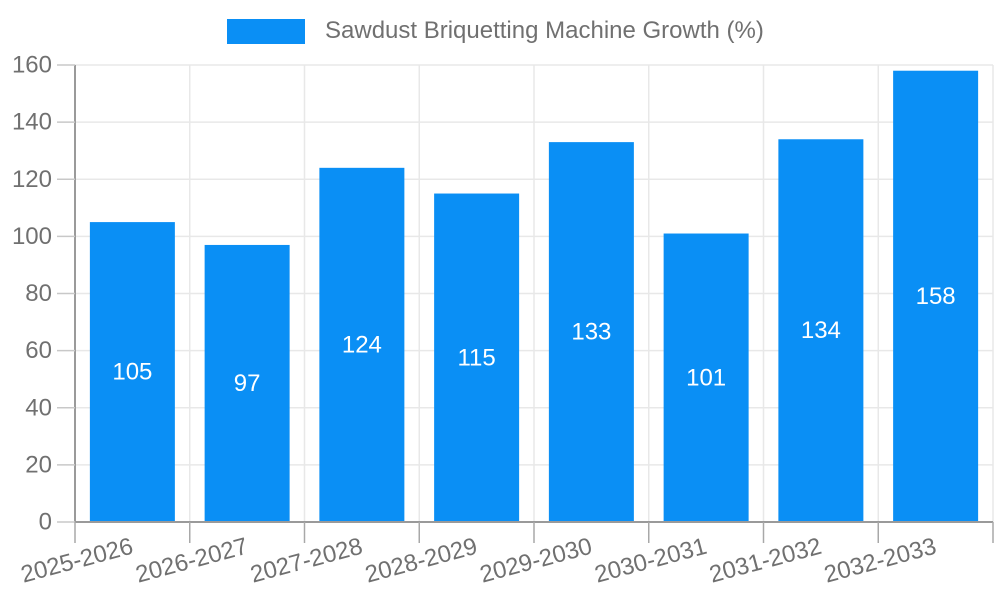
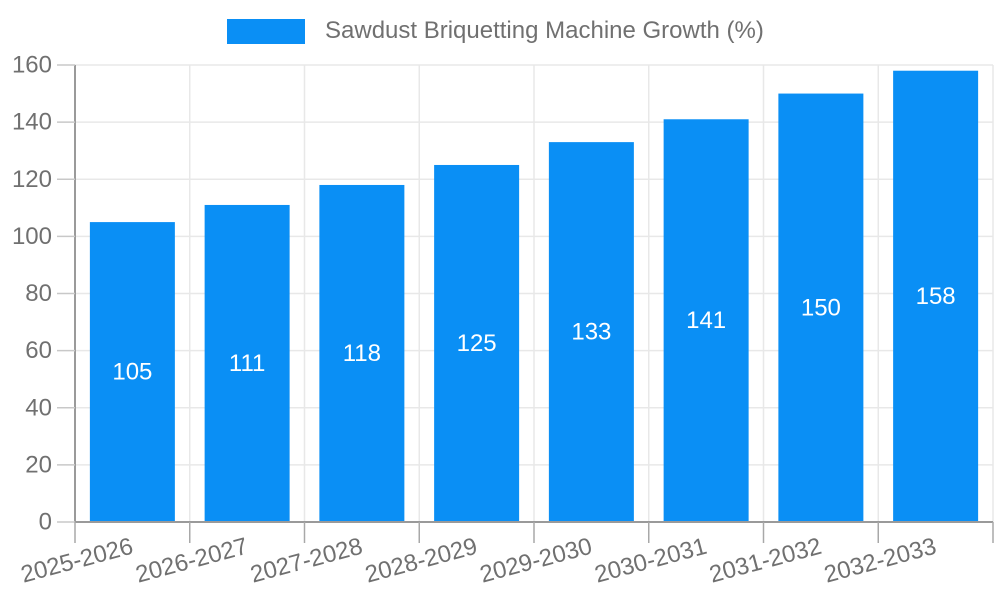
2026-2027: 97 -> 111
2027-2028: 124 -> 118
2028-2029: 115 -> 125
2030-2031: 101 -> 141
2031-2032: 134 -> 150
